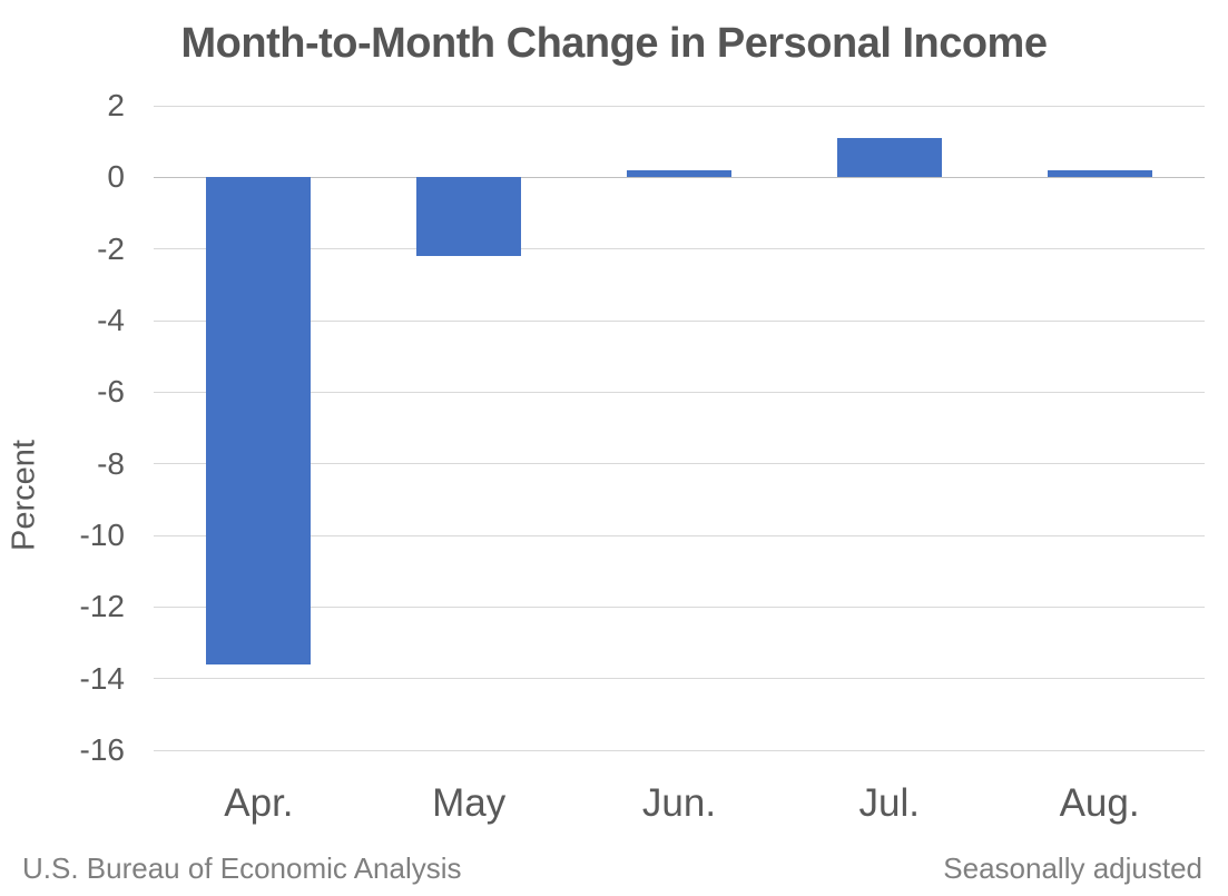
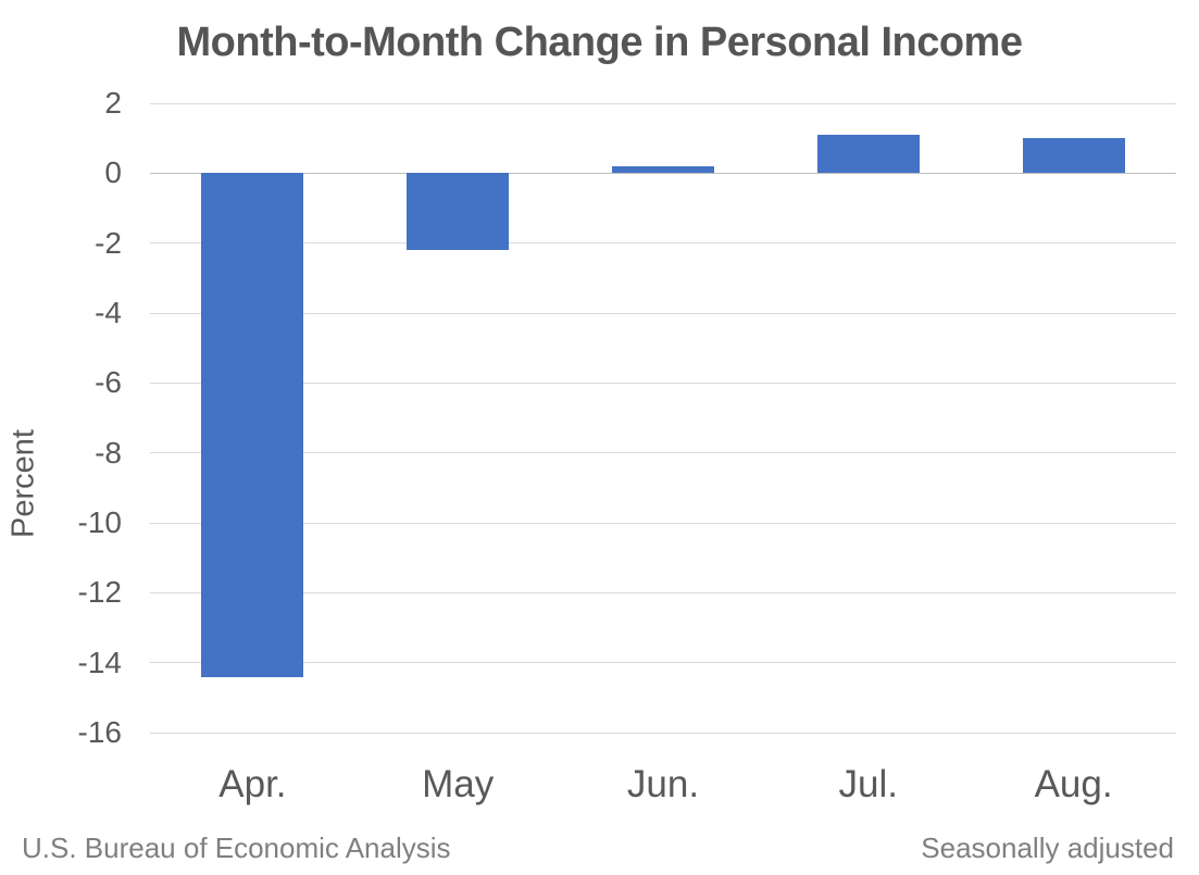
Apr.: -13.6 -> -14.4
Aug.: 0.2 -> 1.0
